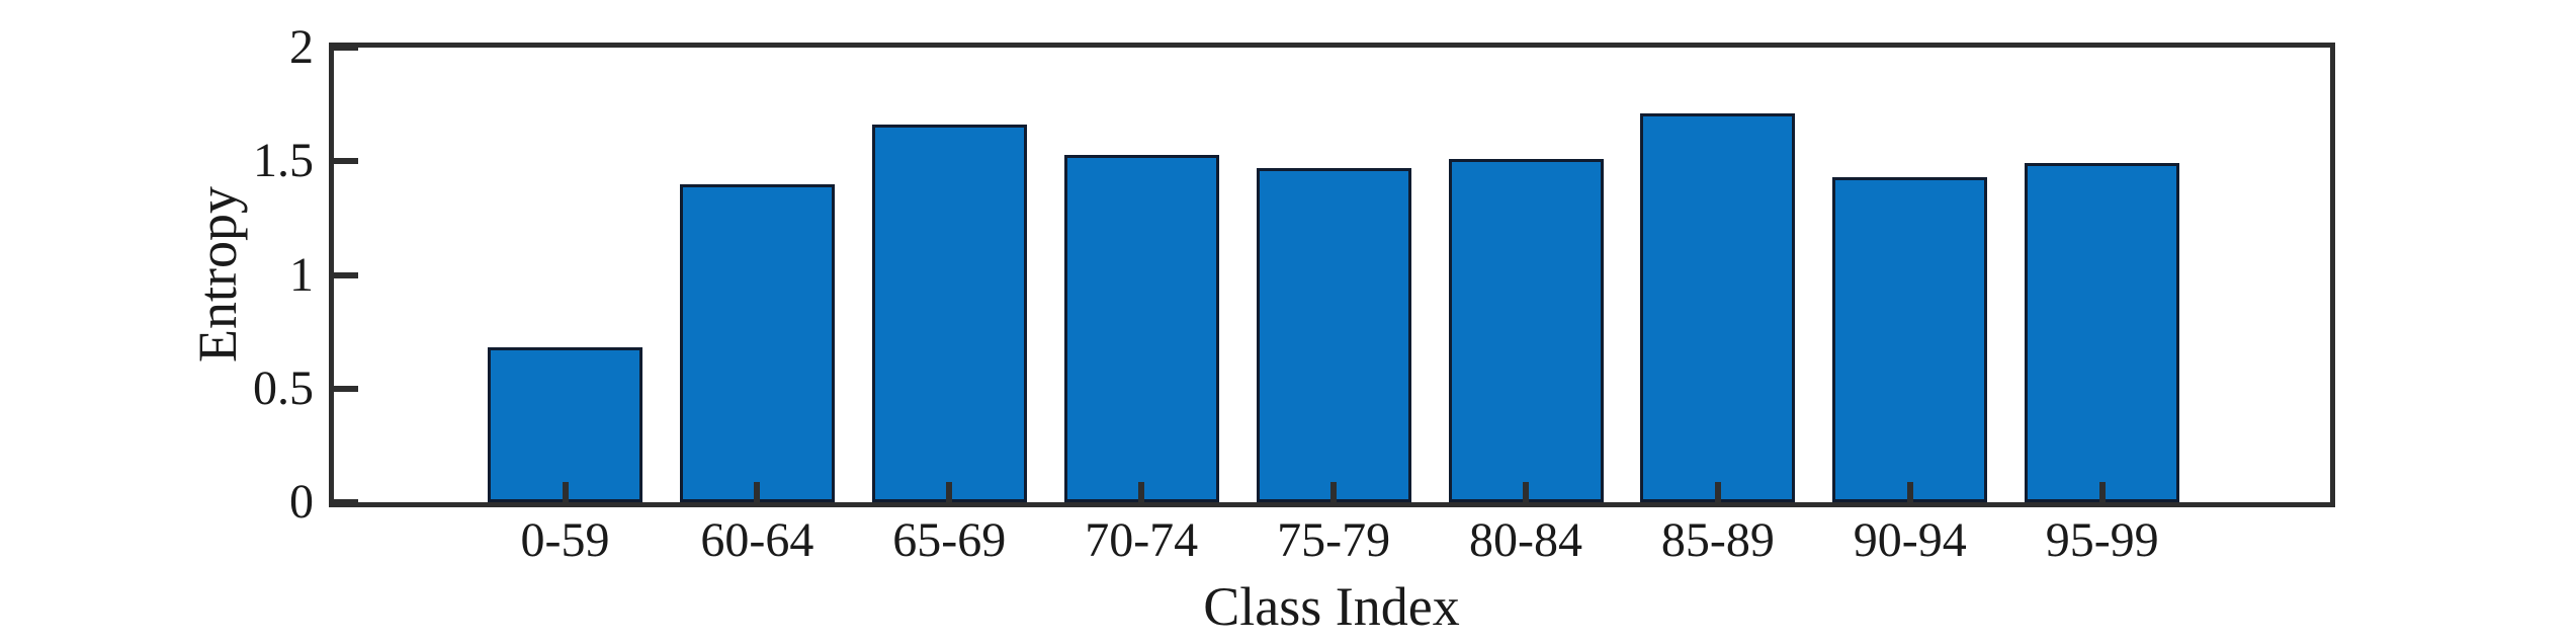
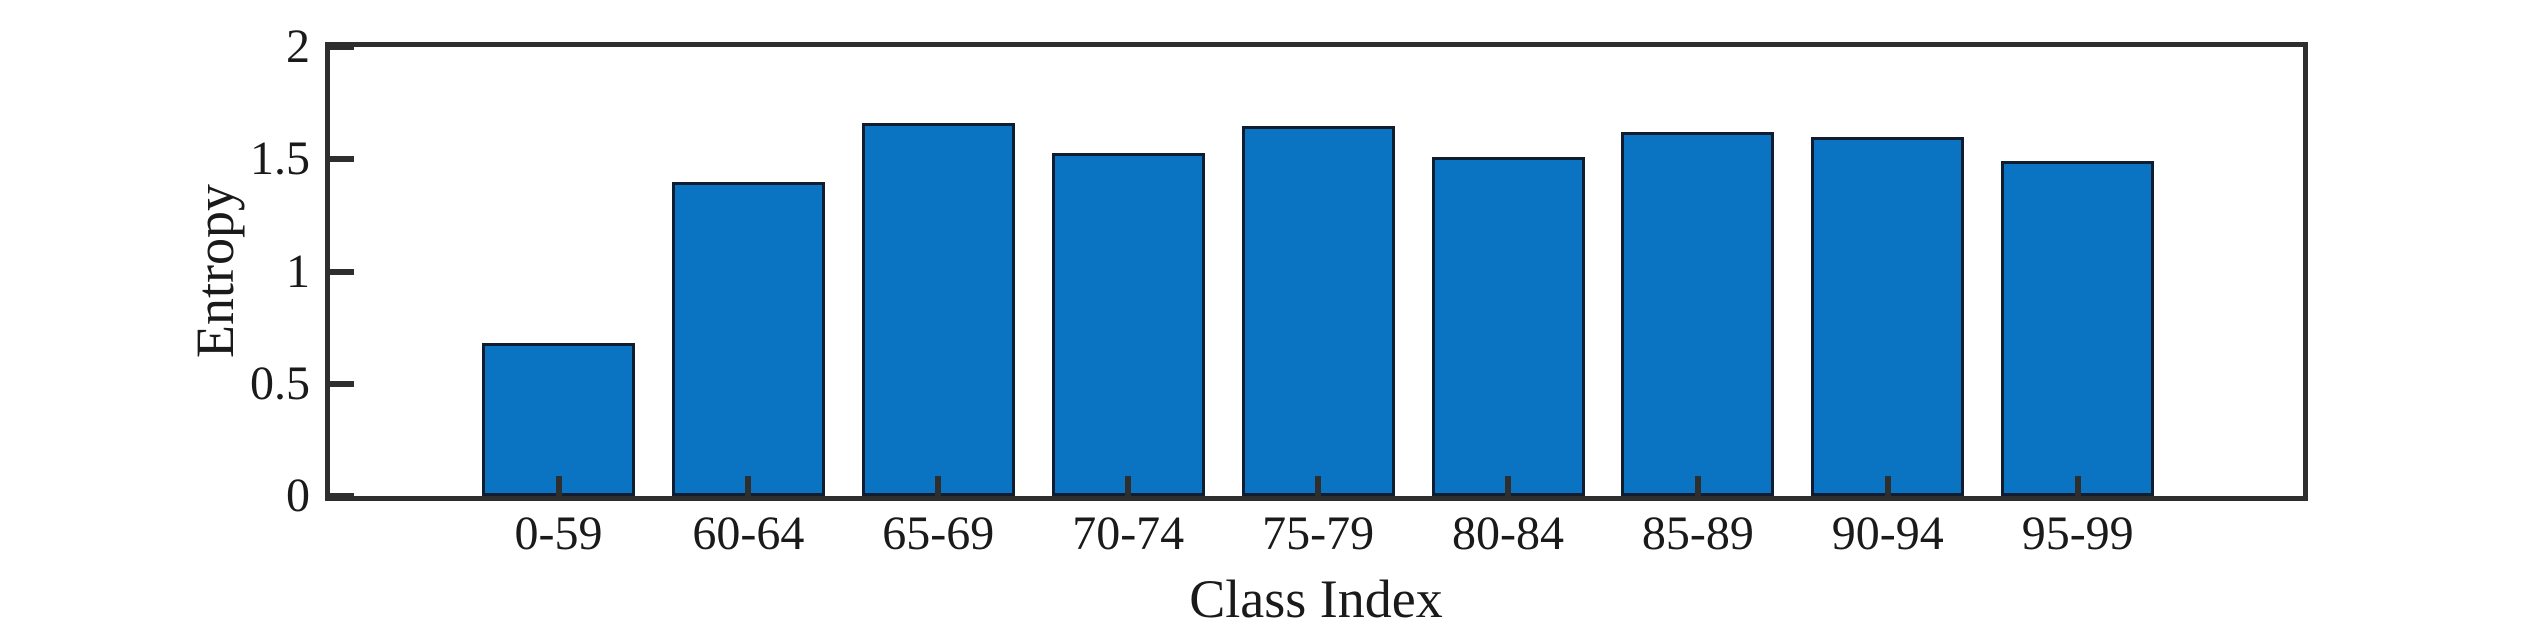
75-79: 1.47 -> 1.65
85-89: 1.71 -> 1.62
90-94: 1.43 -> 1.60
